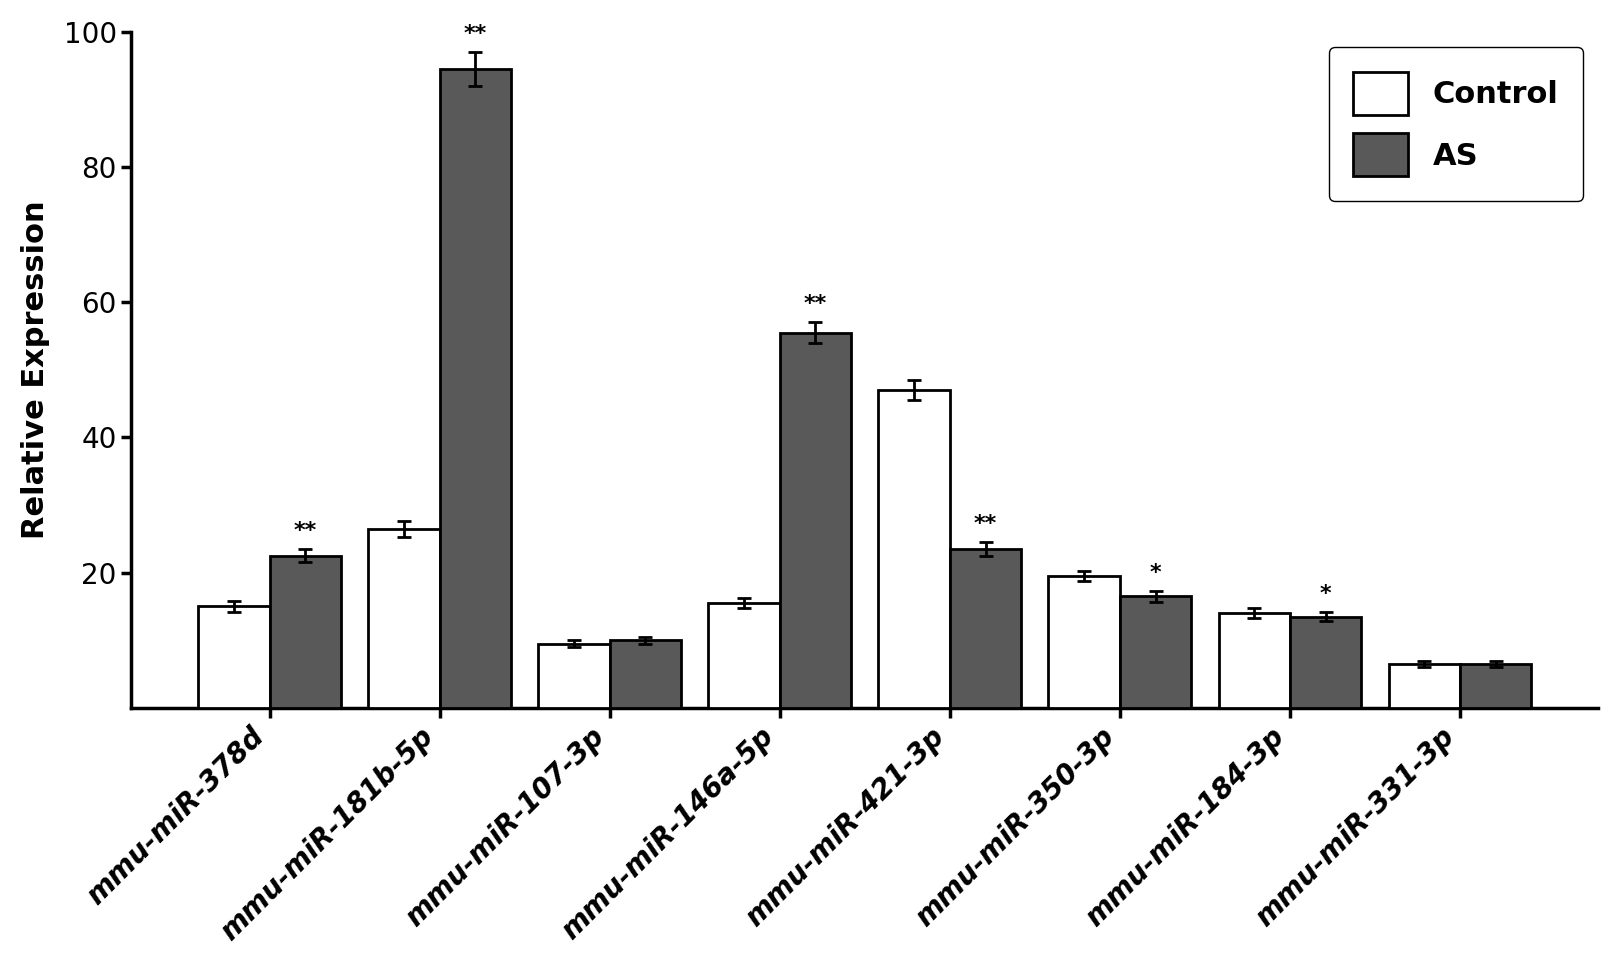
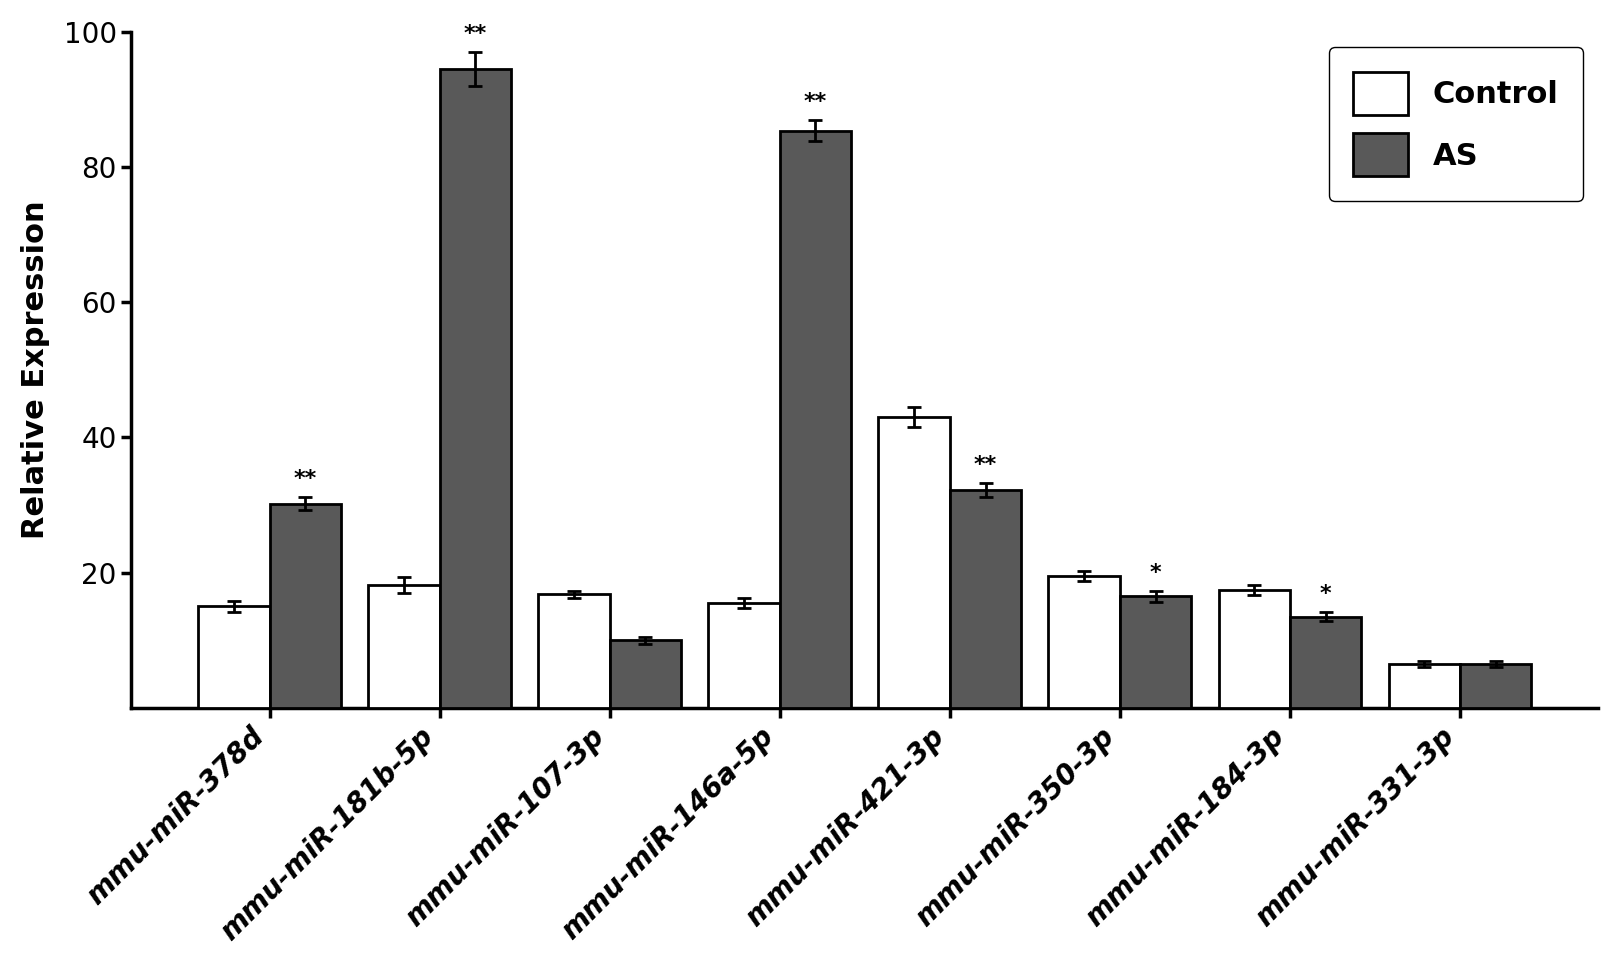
AS/mmu-miR-378d: 22.5 -> 30.2
Control/mmu-miR-181b-5p: 26.5 -> 18.2
Control/mmu-miR-107-3p: 9.5 -> 16.8
AS/mmu-miR-146a-5p: 55.5 -> 85.4
Control/mmu-miR-421-3p: 47.0 -> 43.0
AS/mmu-miR-421-3p: 23.5 -> 32.2
Control/mmu-miR-184-3p: 14.0 -> 17.4
